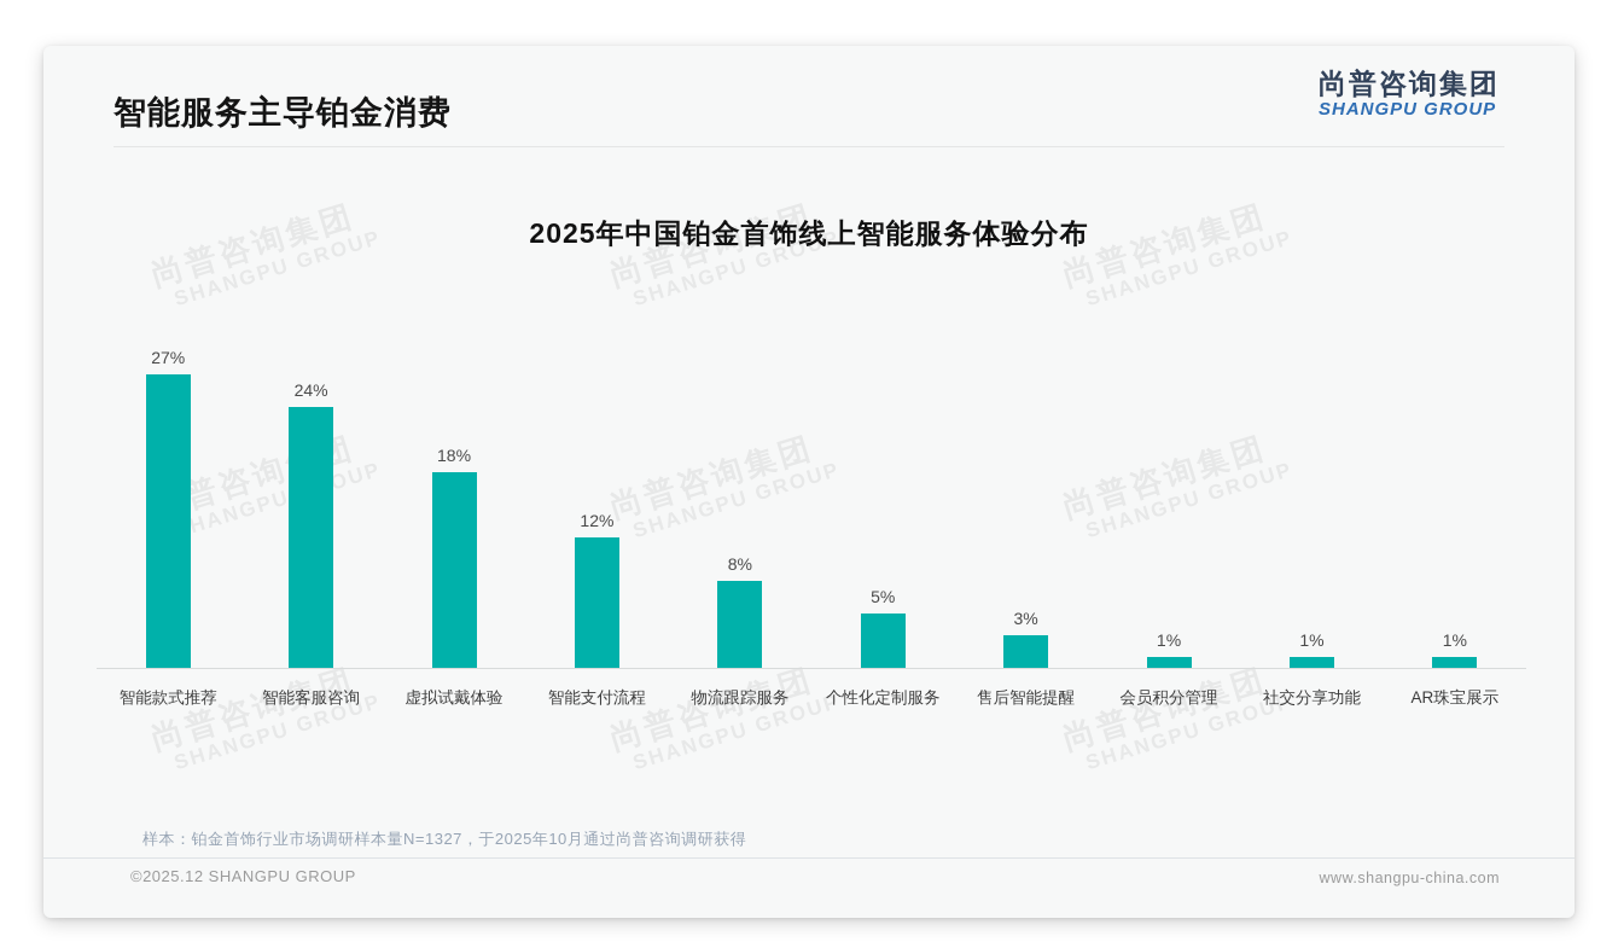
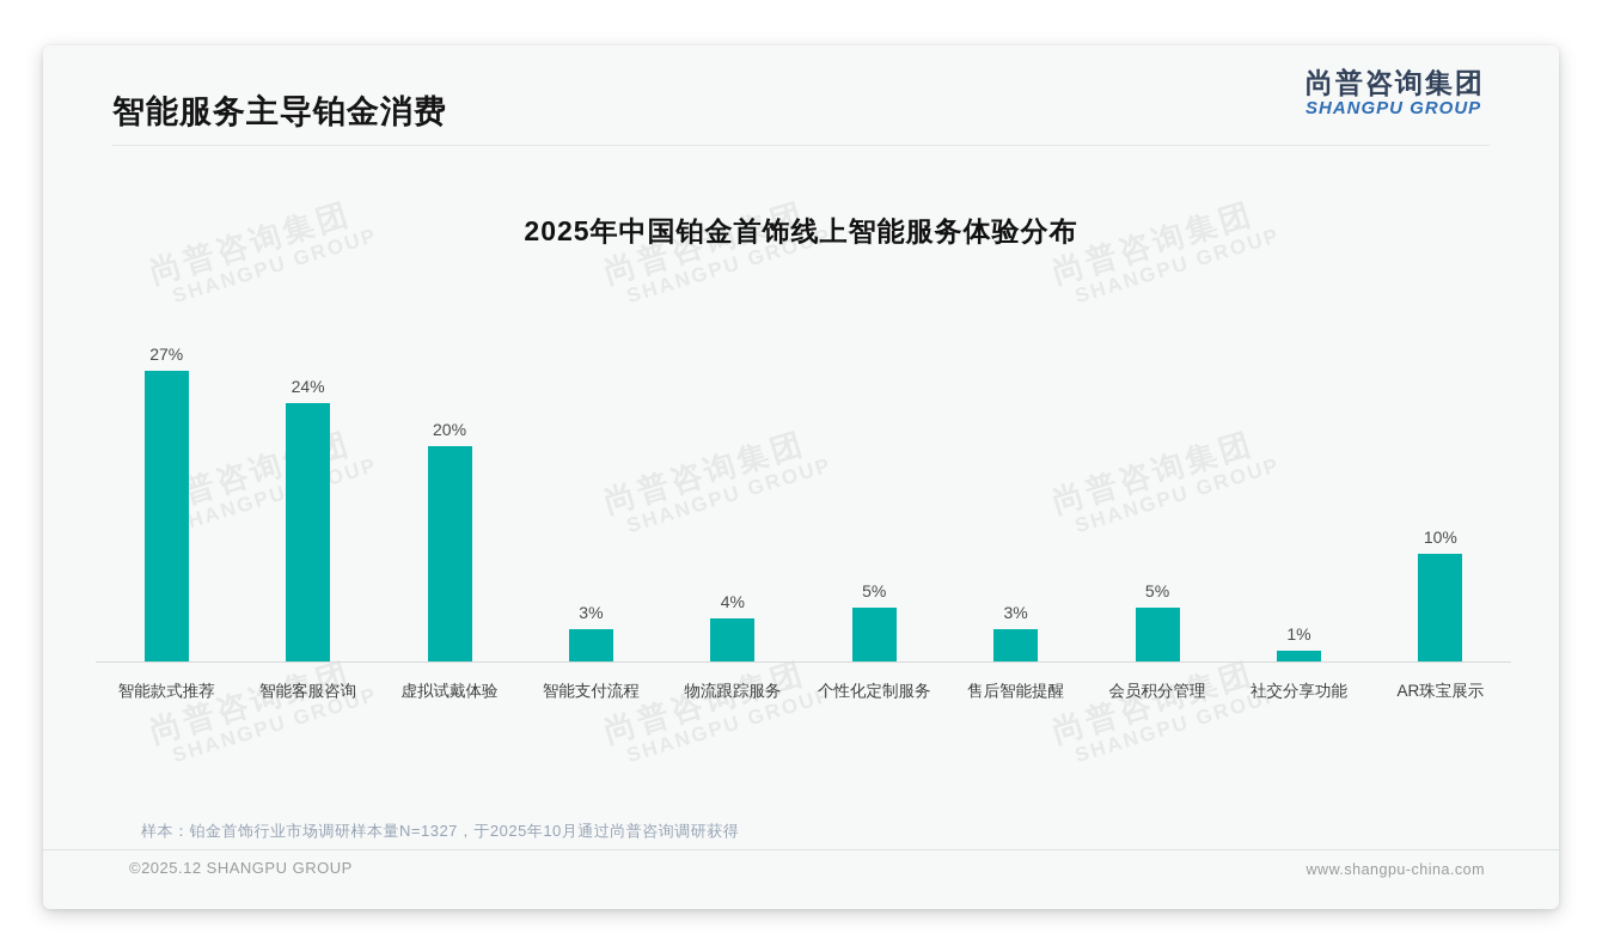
虚拟试戴体验: 18% -> 20%
智能支付流程: 12% -> 3%
物流跟踪服务: 8% -> 4%
会员积分管理: 1% -> 5%
AR珠宝展示: 1% -> 10%
